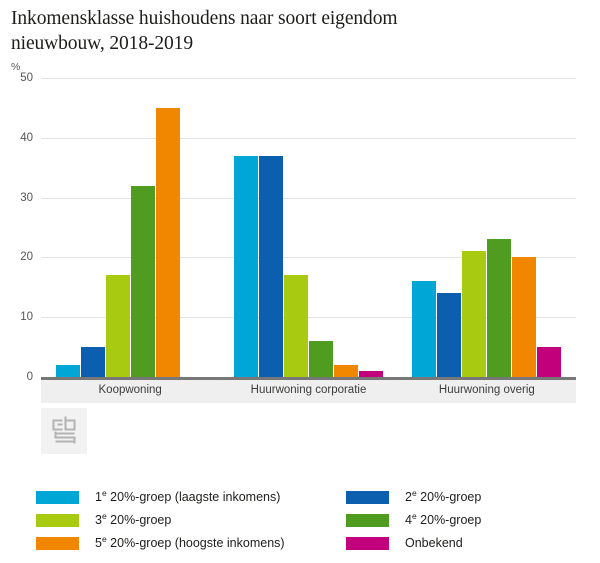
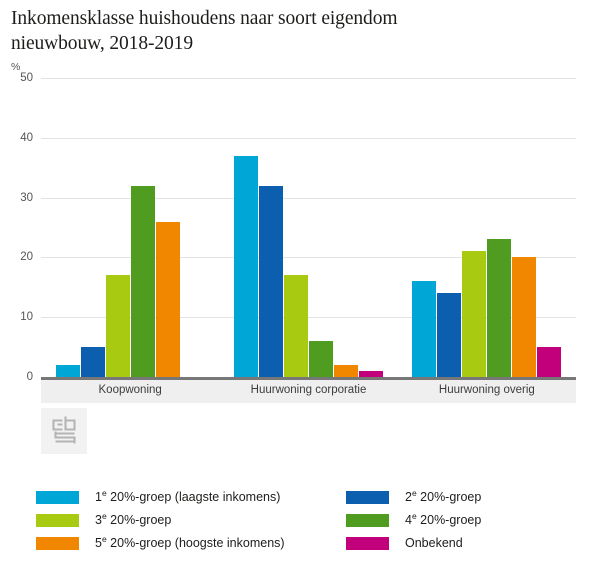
5e 20%-groep (hoogste inkomens)/Koopwoning: 45 -> 26
2e 20%-groep/Huurwoning corporatie: 37 -> 32
